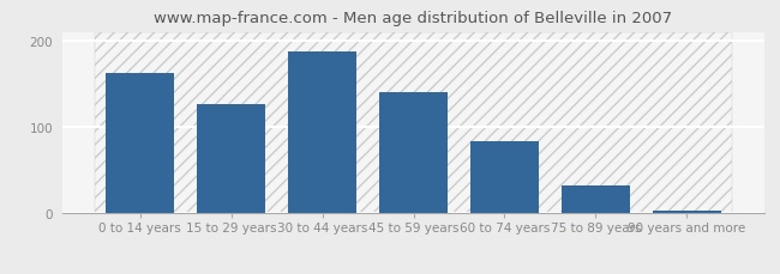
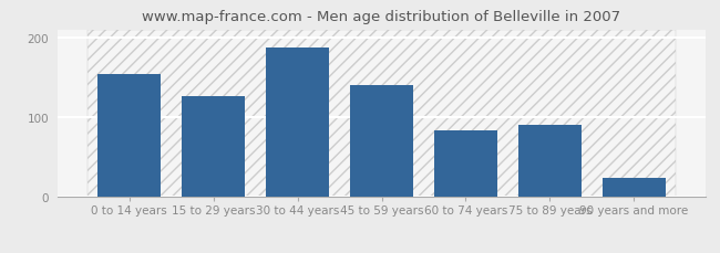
0 to 14 years: 163 -> 154
75 to 89 years: 33 -> 90
90 years and more: 3 -> 24
